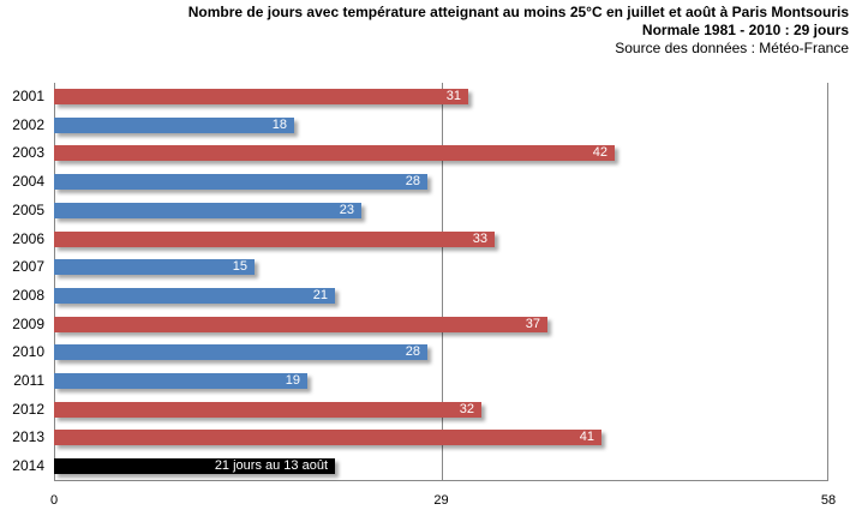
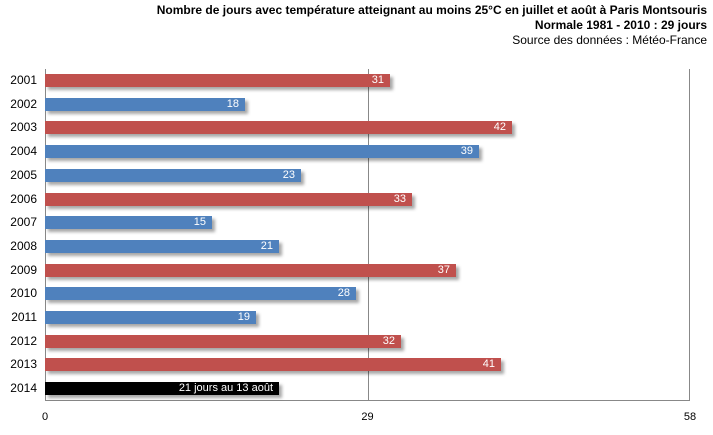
2004: 28 -> 39
